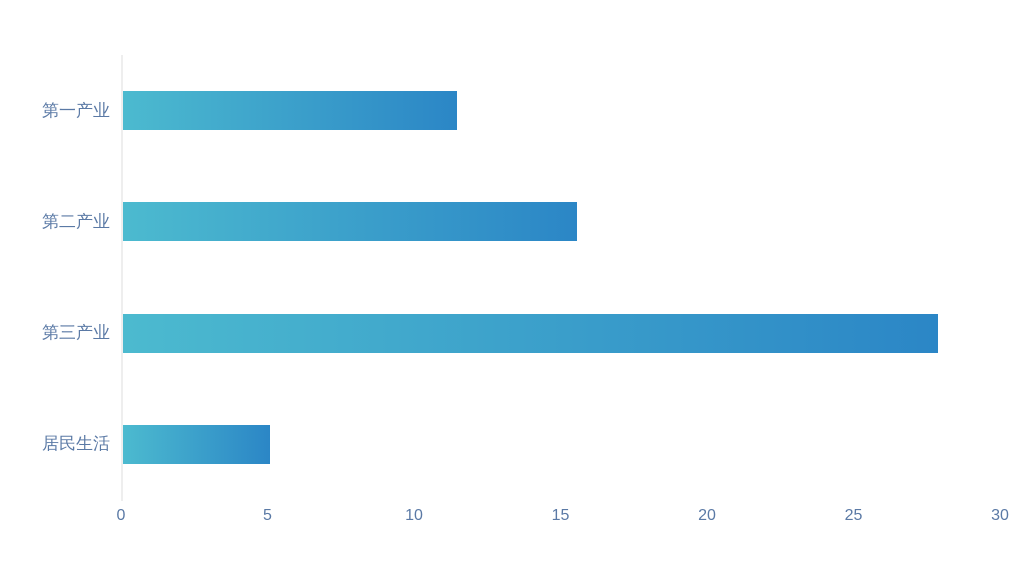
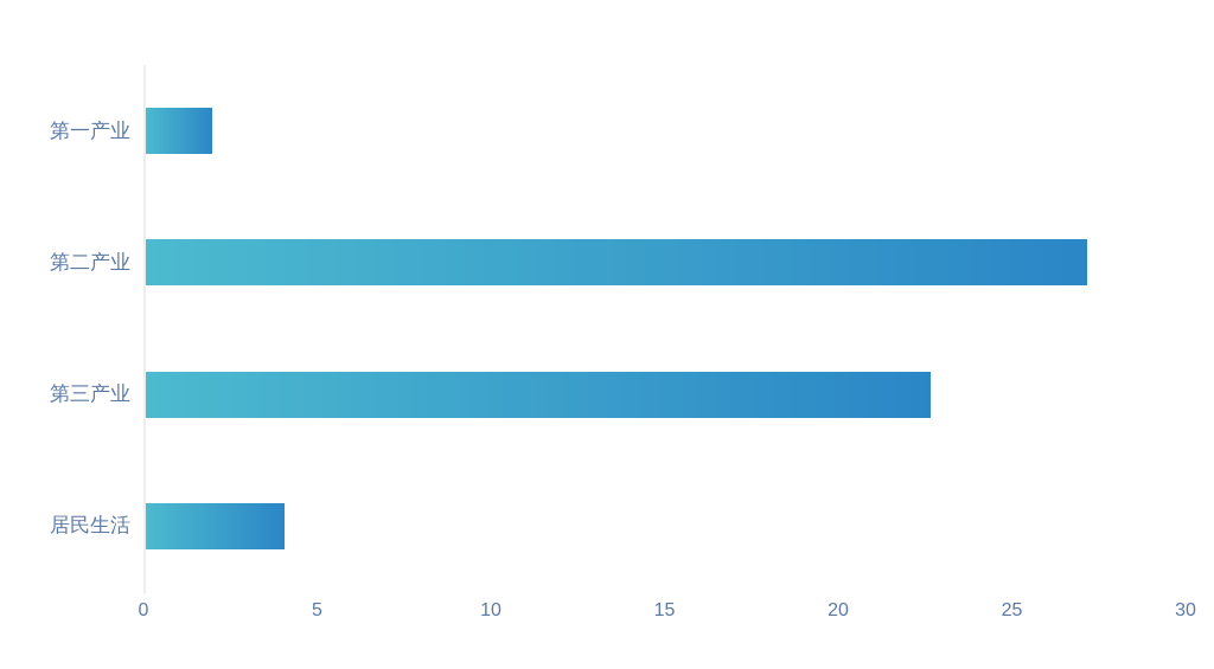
第一产业: 11.4 -> 1.9
第二产业: 15.5 -> 27.1
第三产业: 27.8 -> 22.6
居民生活: 5.0 -> 4.0
